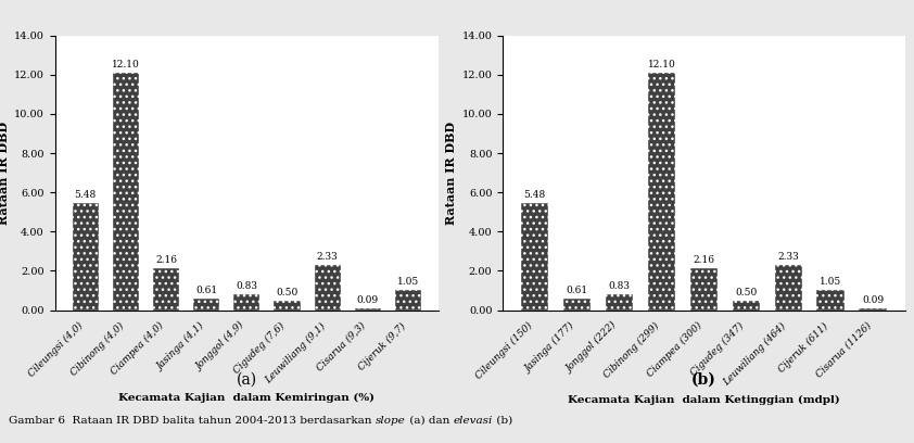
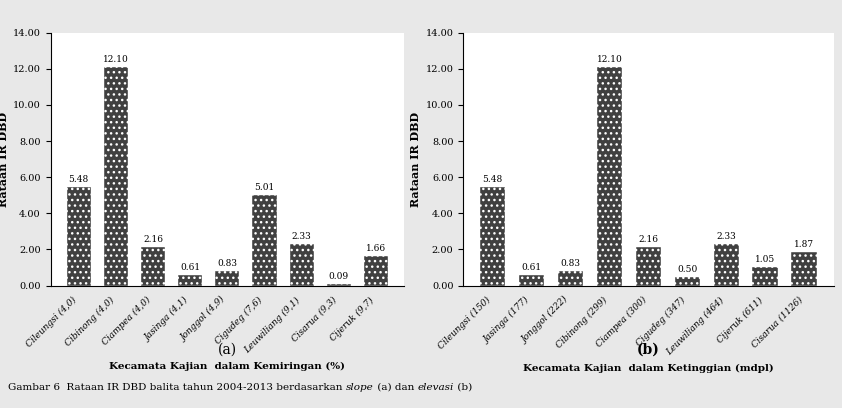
Cigudeg (7,6): 0.50 -> 5.01
Cijeruk (9,7): 1.05 -> 1.66
Cisarua (1126): 0.09 -> 1.87
